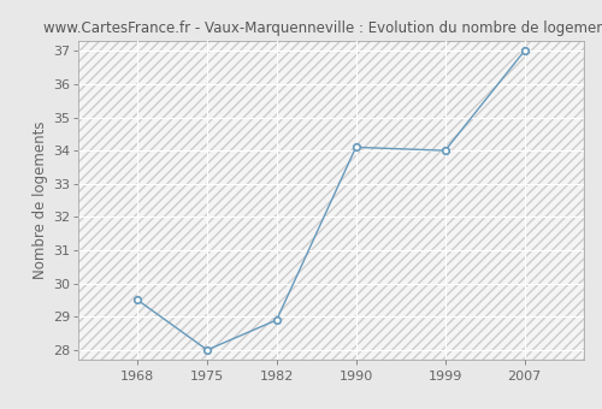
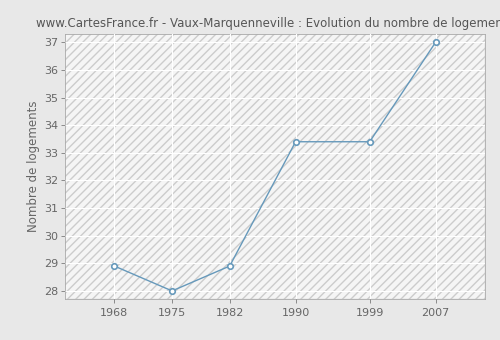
1968: 29.5 -> 28.9
1990: 34.1 -> 33.4
1999: 34.0 -> 33.4
